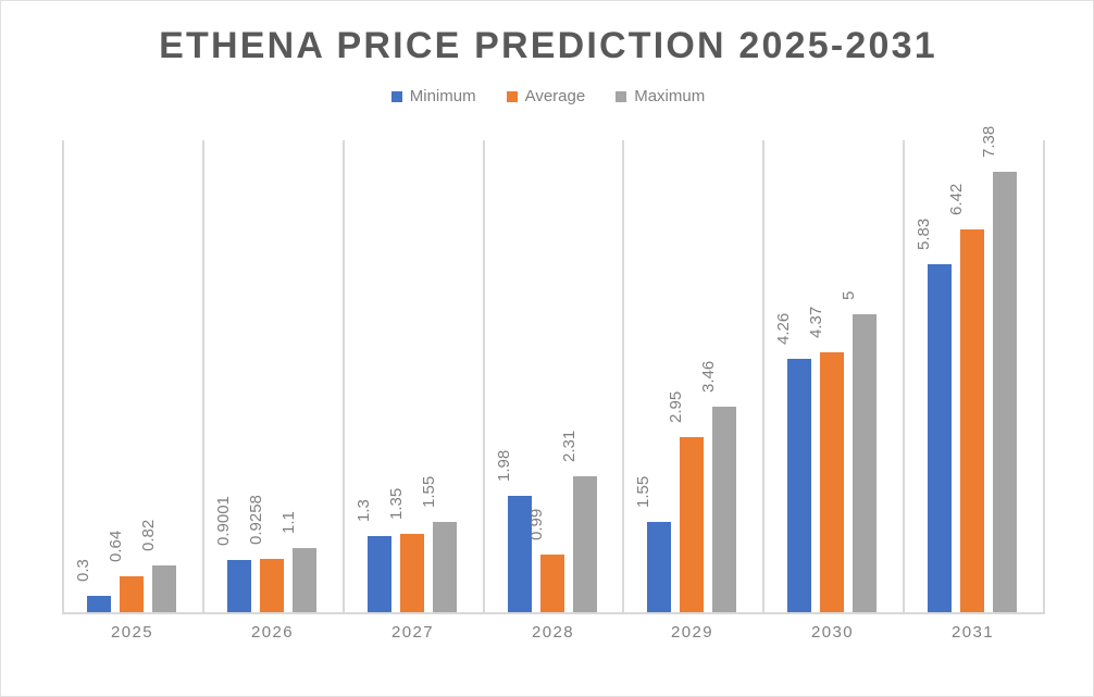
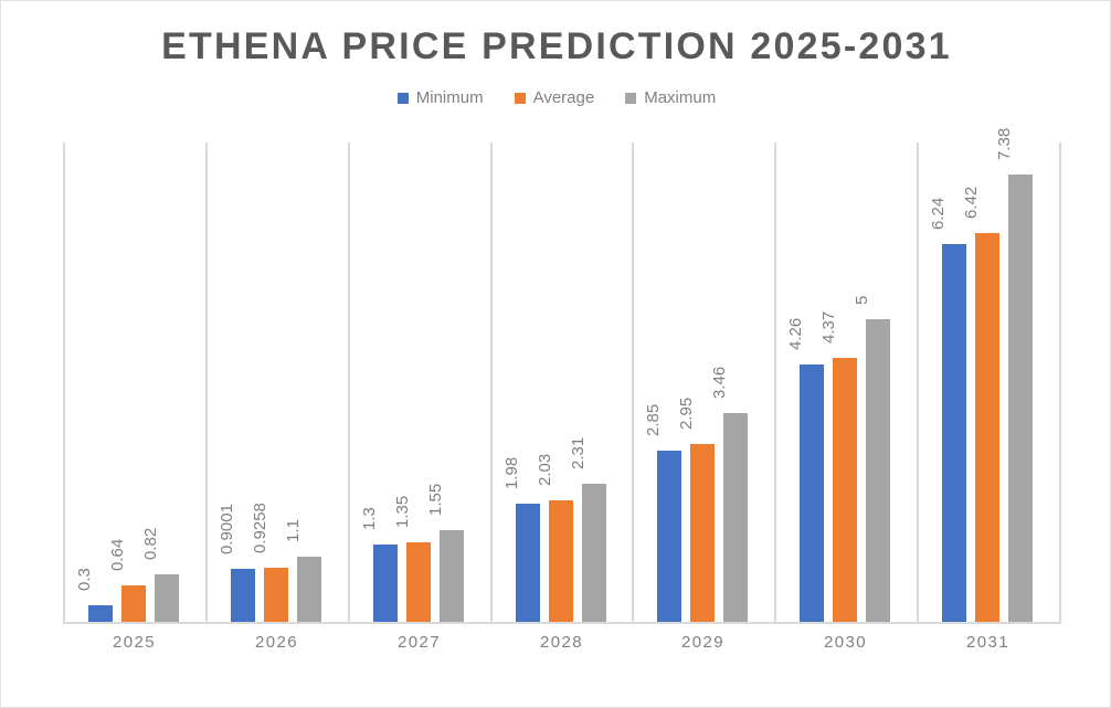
Average/2028: 0.99 -> 2.03
Minimum/2029: 1.55 -> 2.85
Minimum/2031: 5.83 -> 6.24
